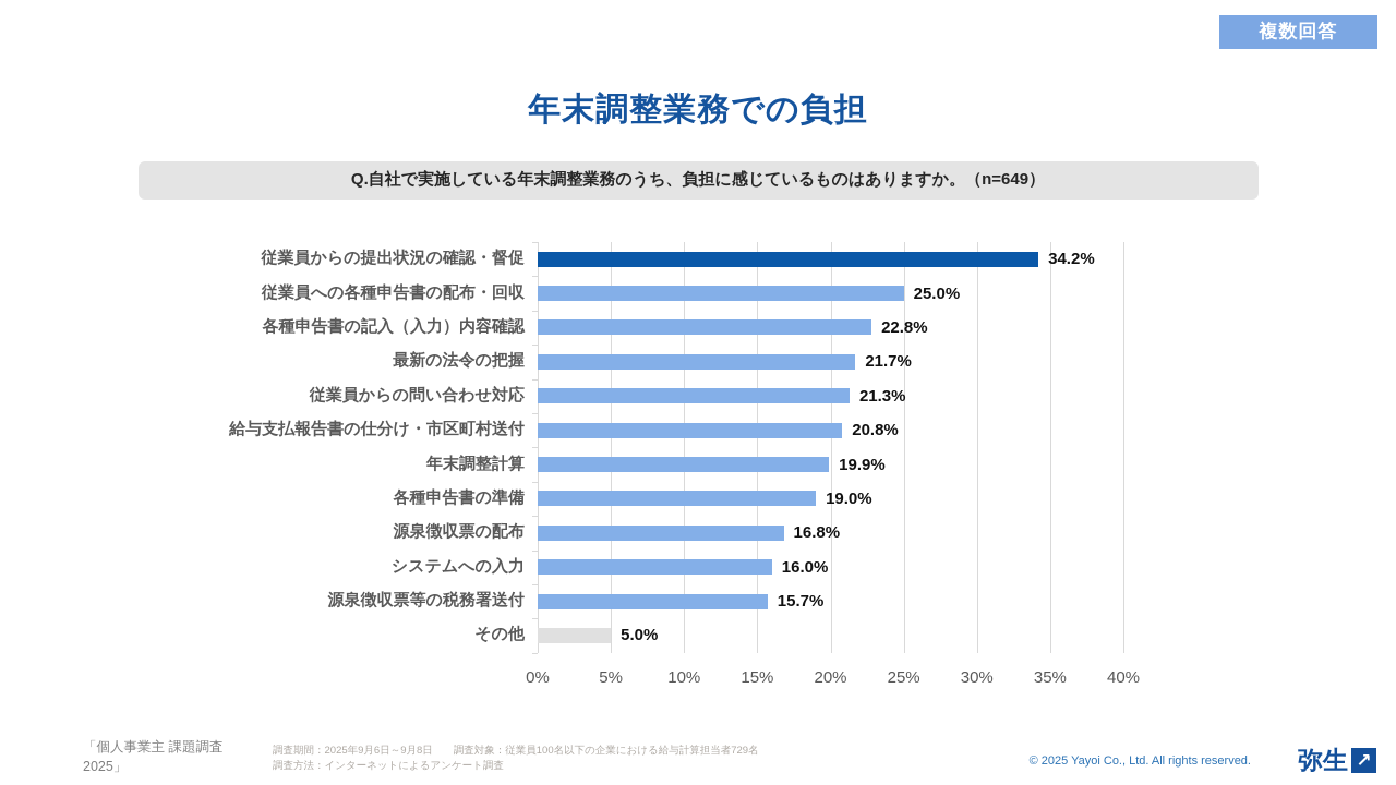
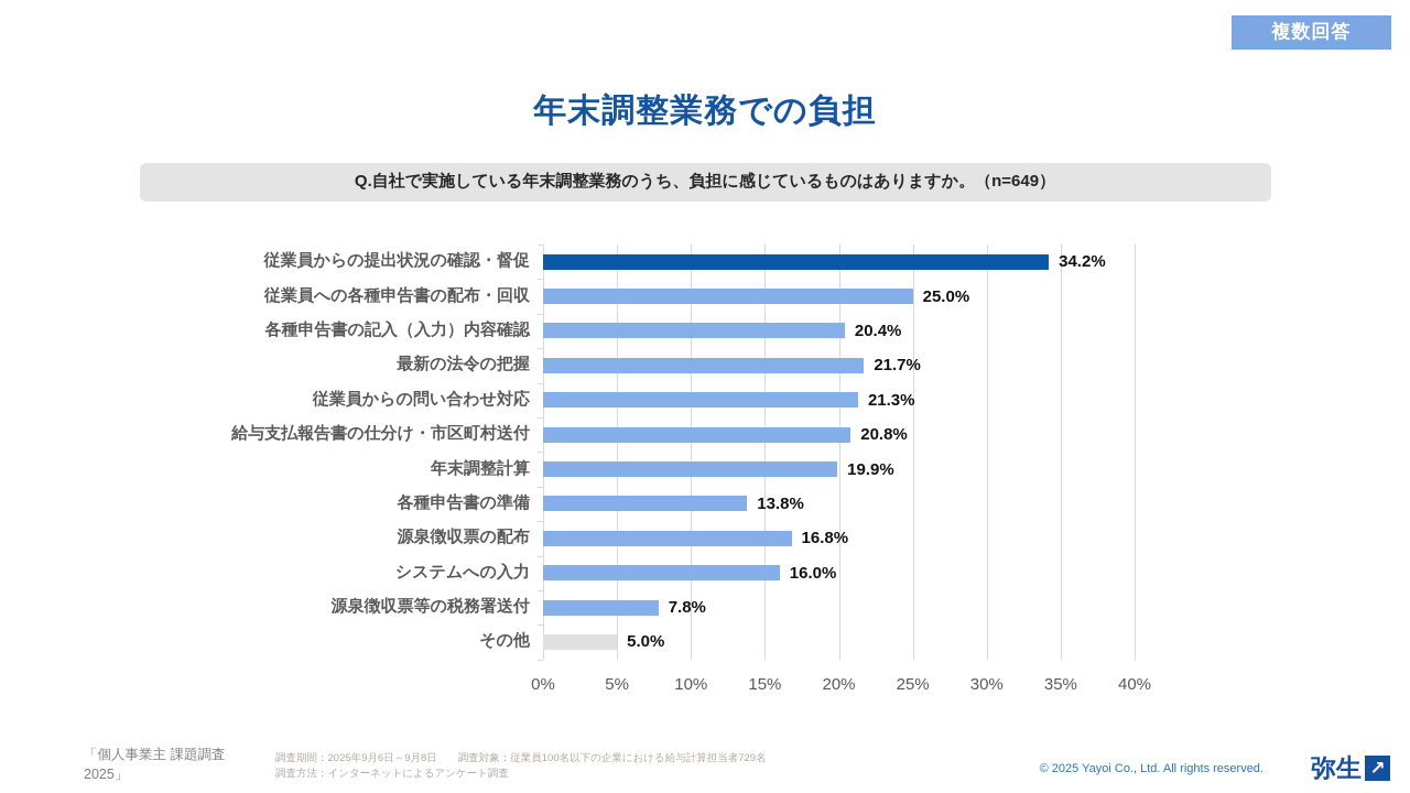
各種申告書の記入（入力）内容確認: 22.8% -> 20.4%
各種申告書の準備: 19.0% -> 13.8%
源泉徴収票等の税務署送付: 15.7% -> 7.8%
